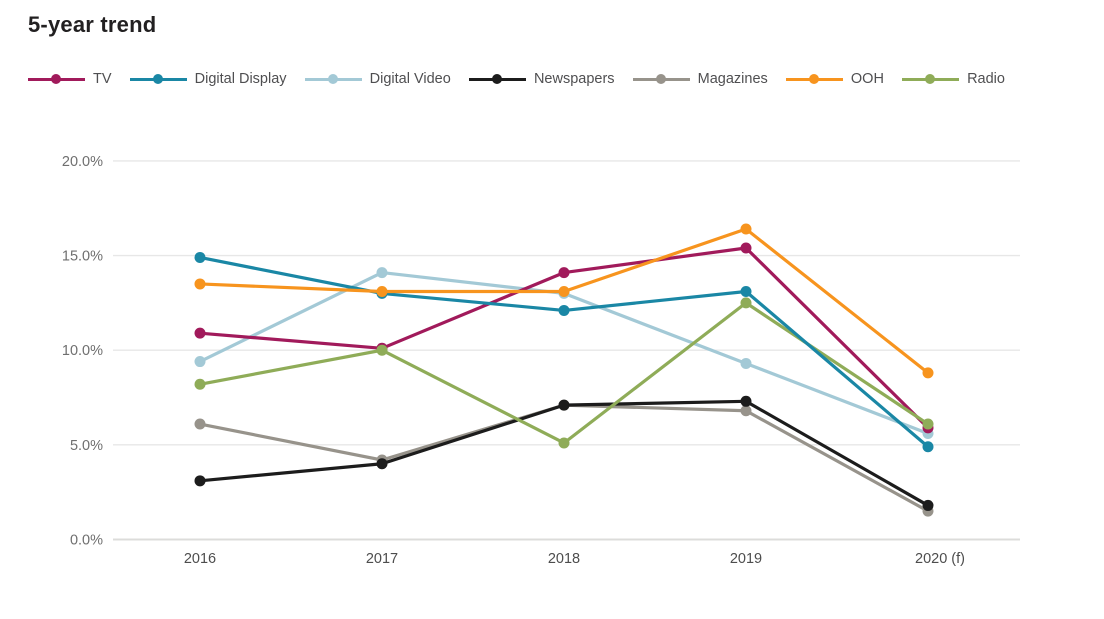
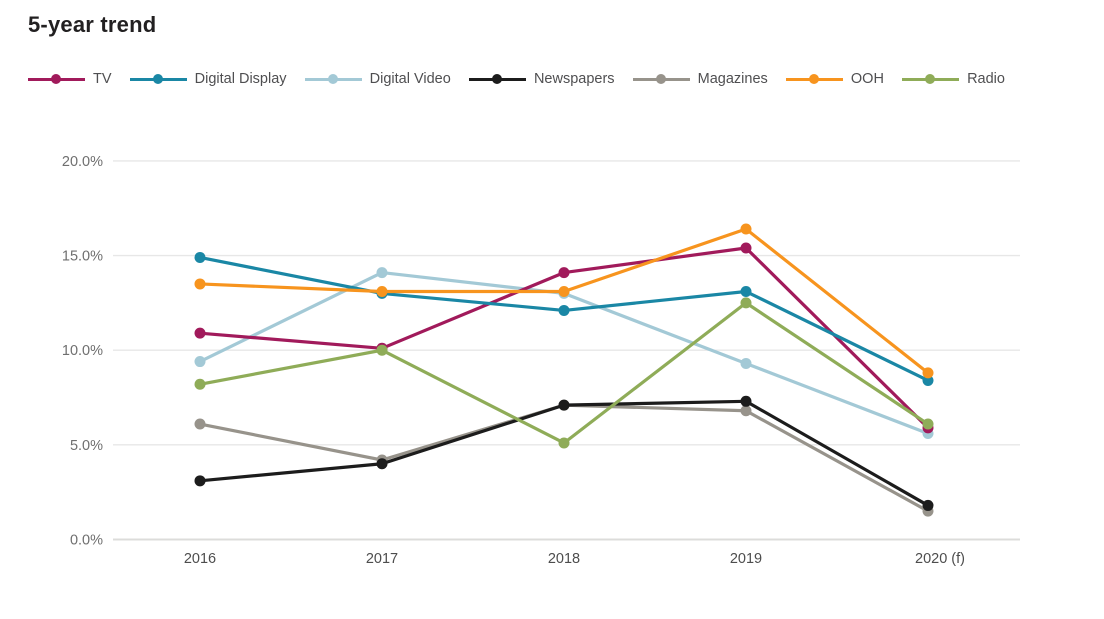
Digital Display/2020 (f): 4.9% -> 8.4%
